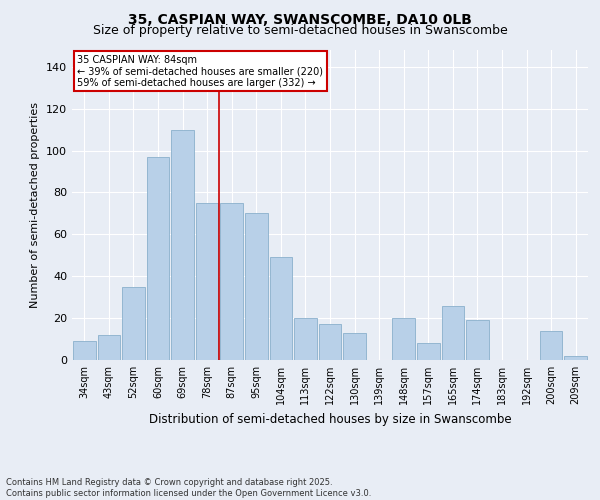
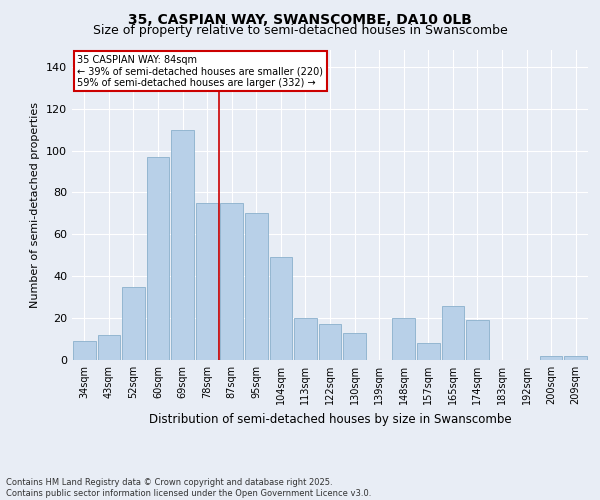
200sqm: 14 -> 2
